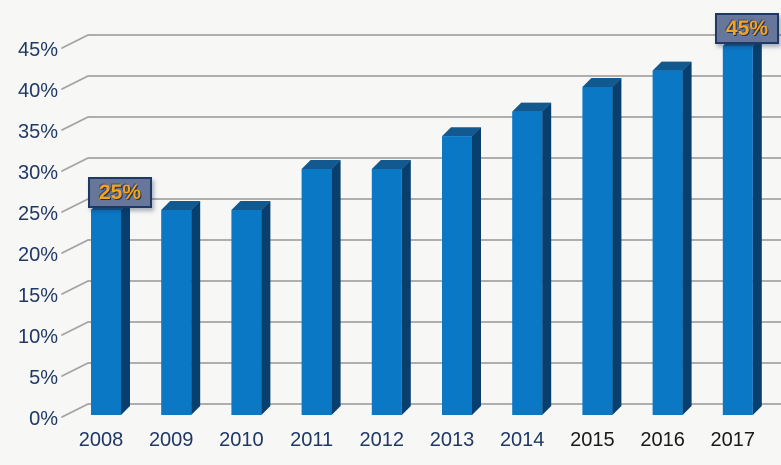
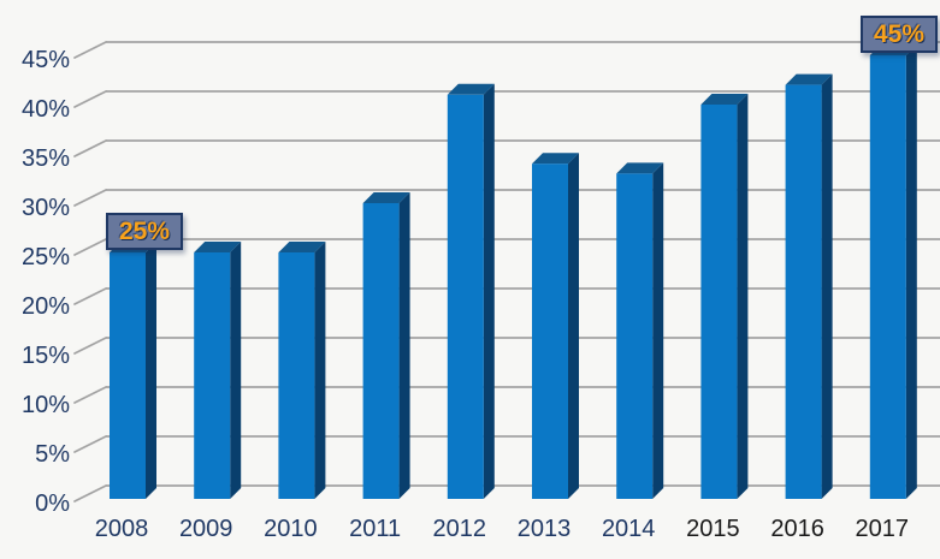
2012: 30% -> 41%
2014: 37% -> 33%
